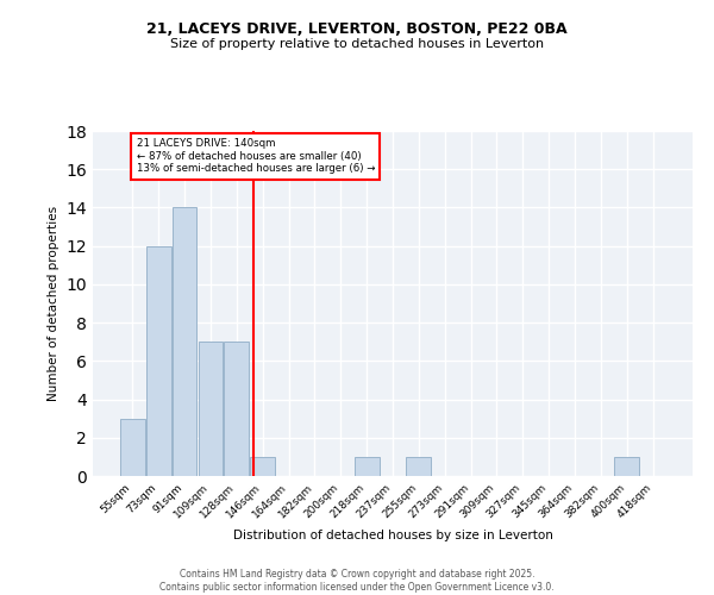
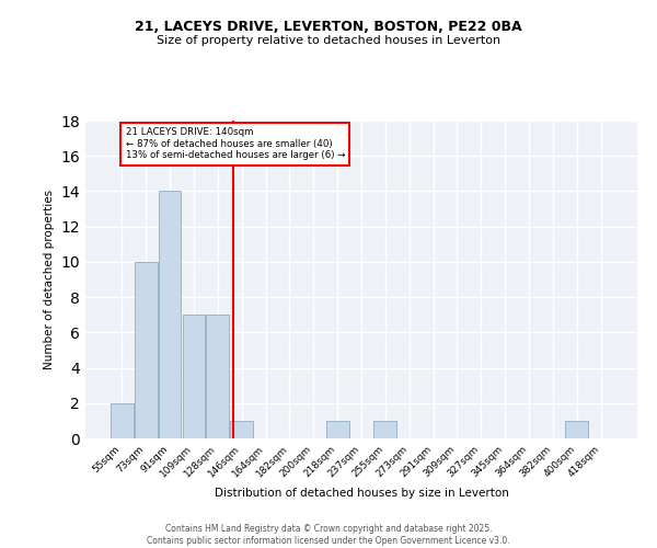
55sqm: 3 -> 2
73sqm: 12 -> 10
